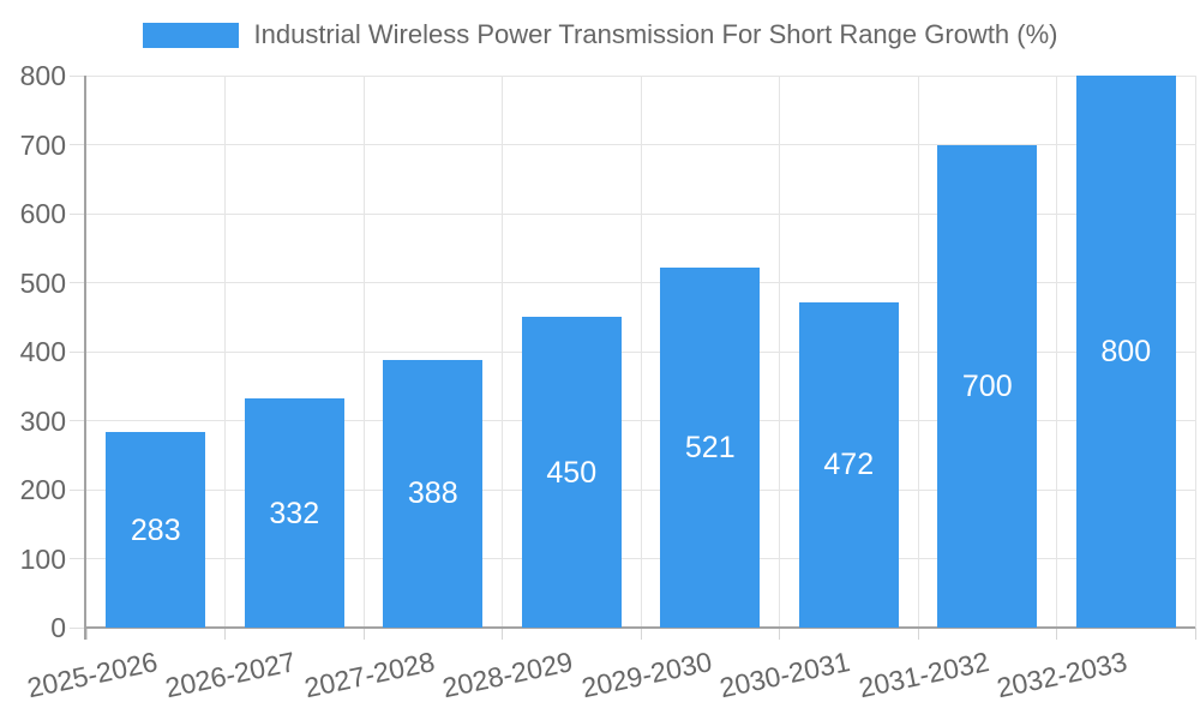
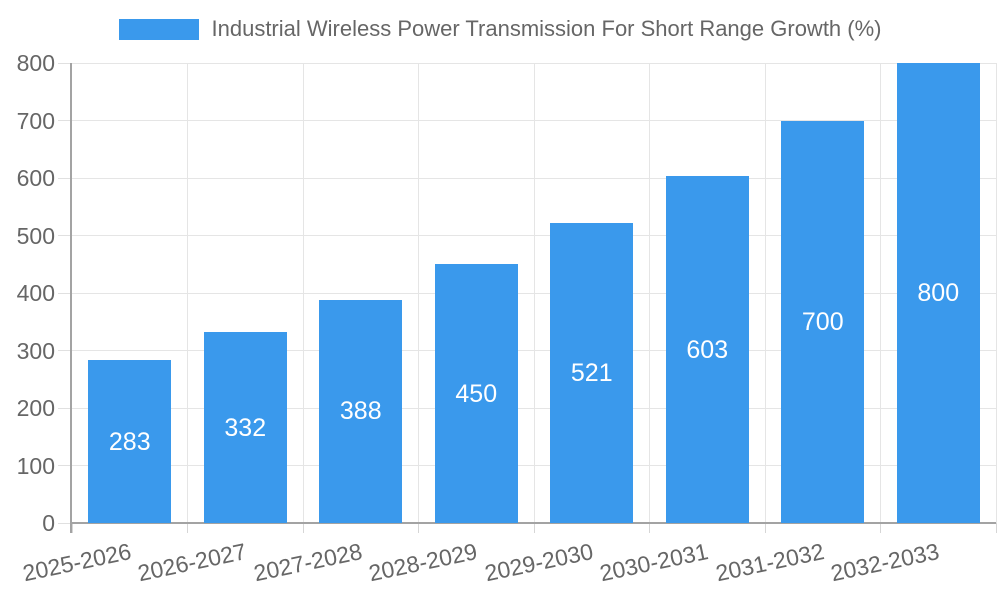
2030-2031: 472 -> 603
